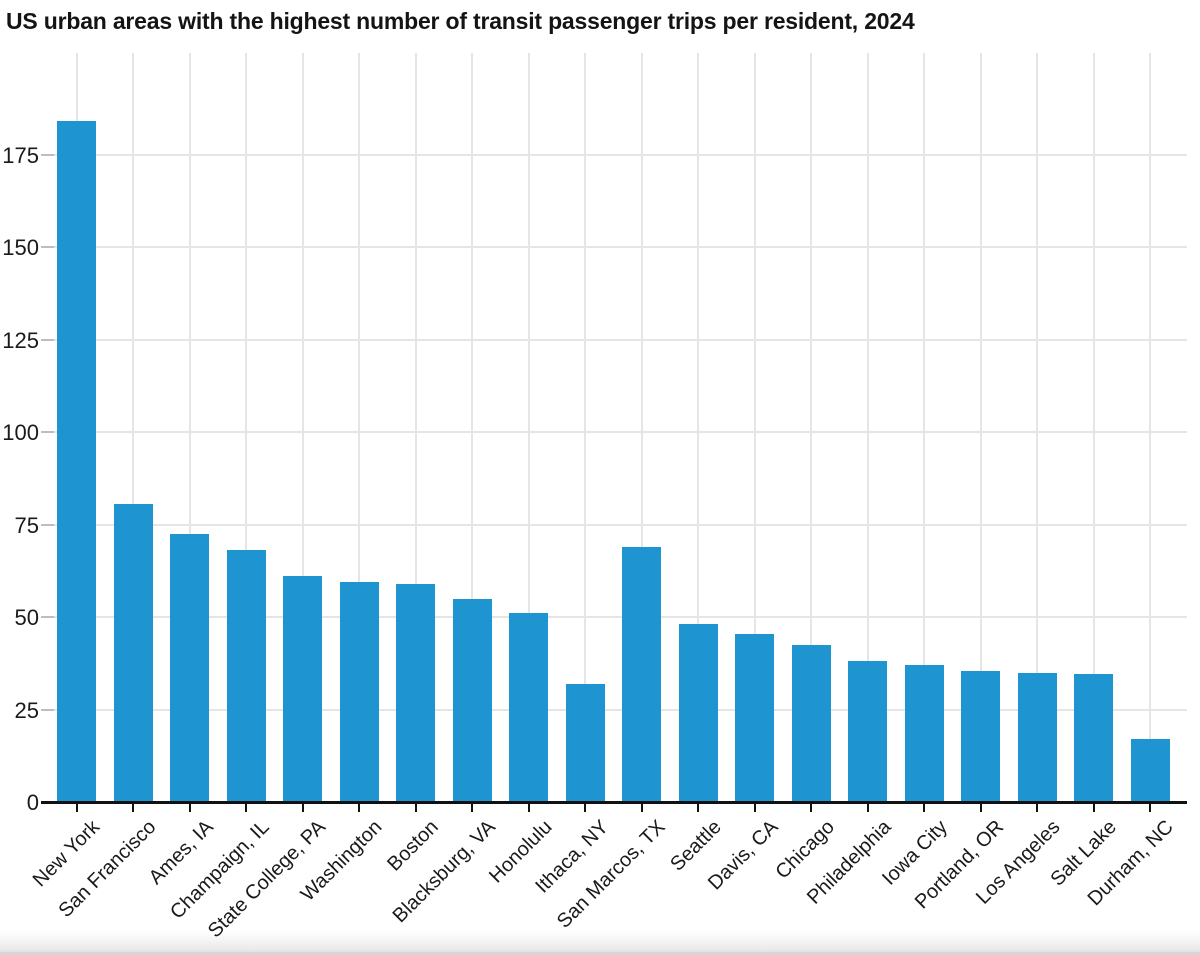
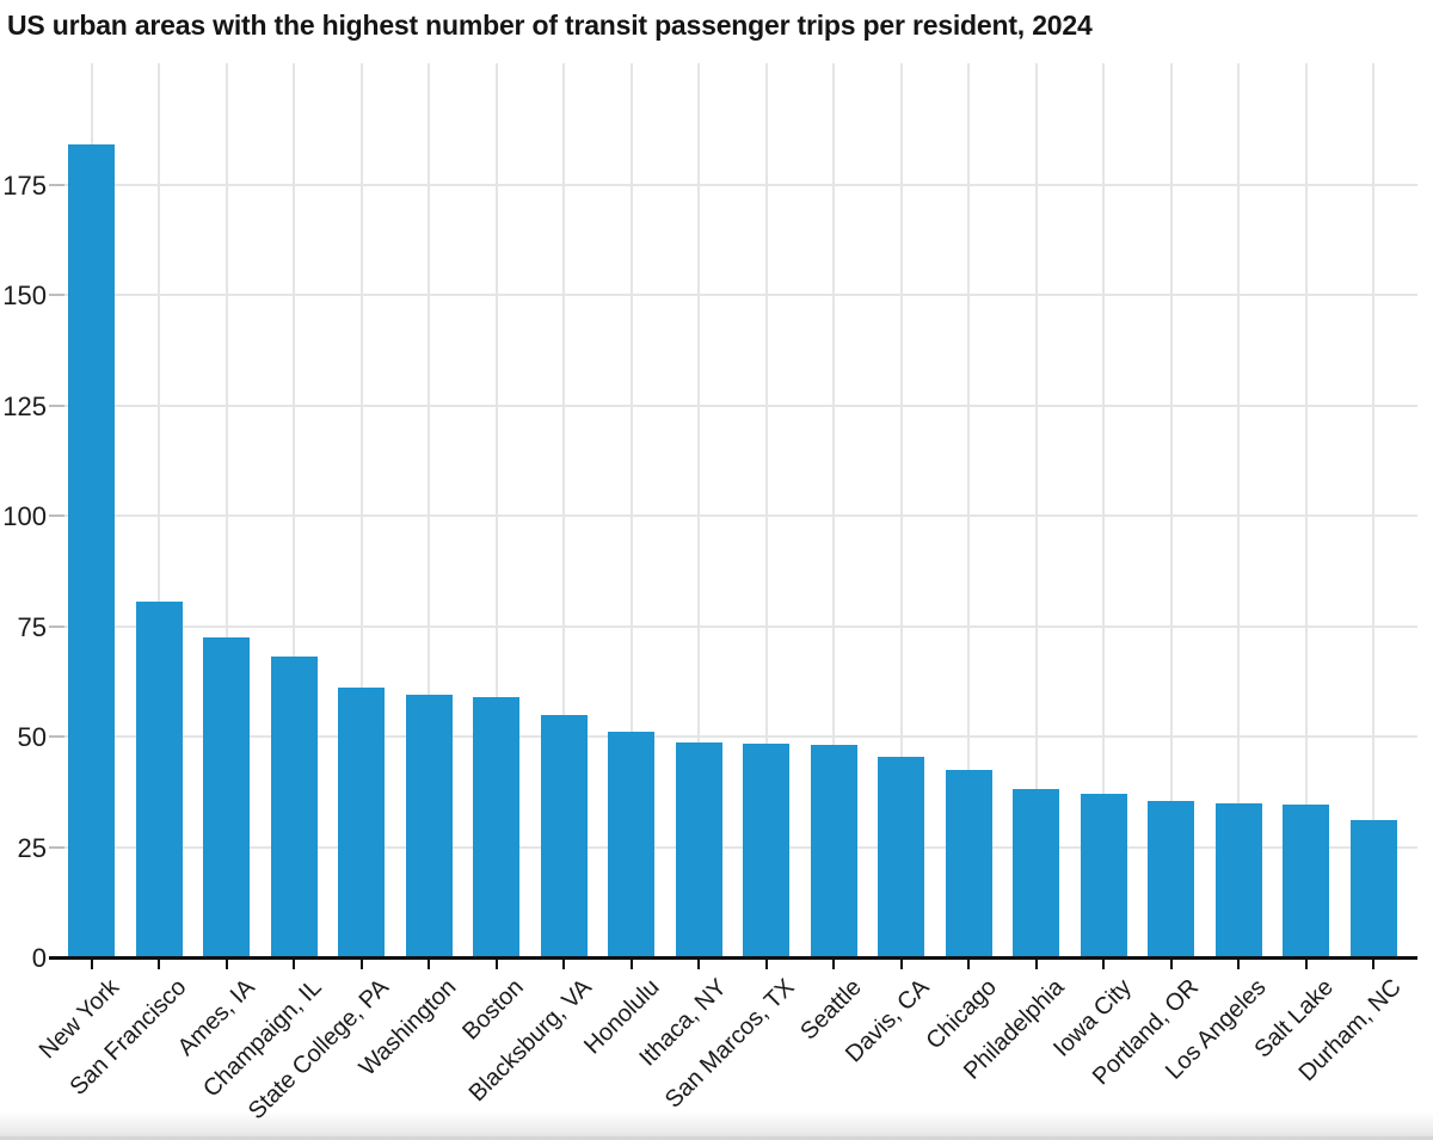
Ithaca, NY: 32 -> 49
San Marcos, TX: 69 -> 48
Durham, NC: 17 -> 31
